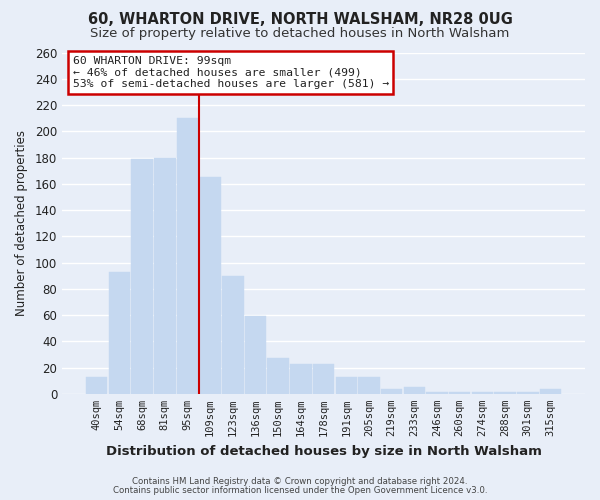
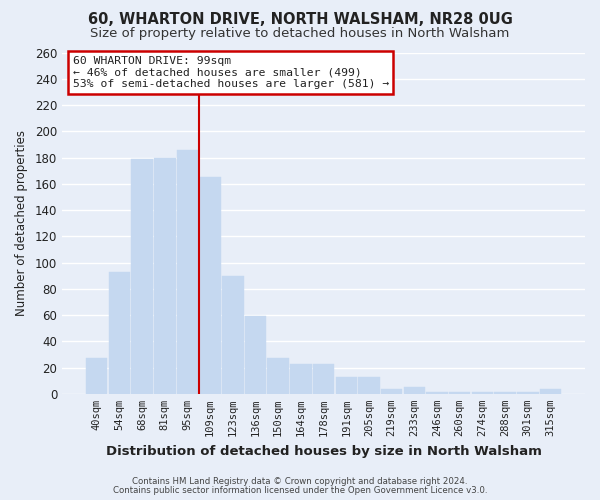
40sqm: 13 -> 27
95sqm: 210 -> 186
